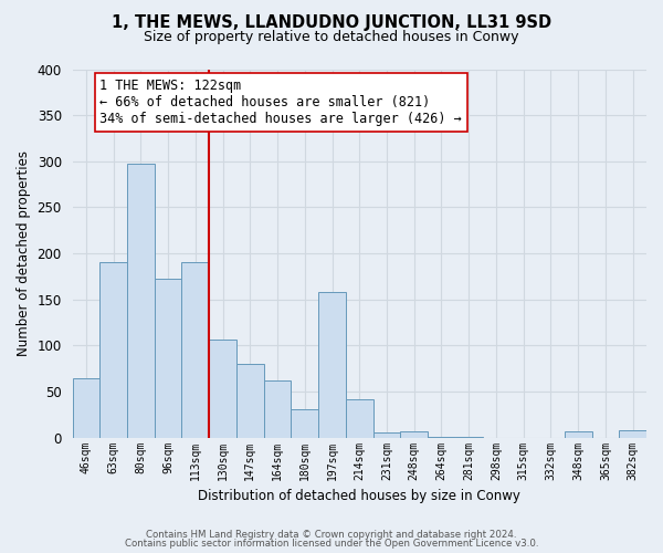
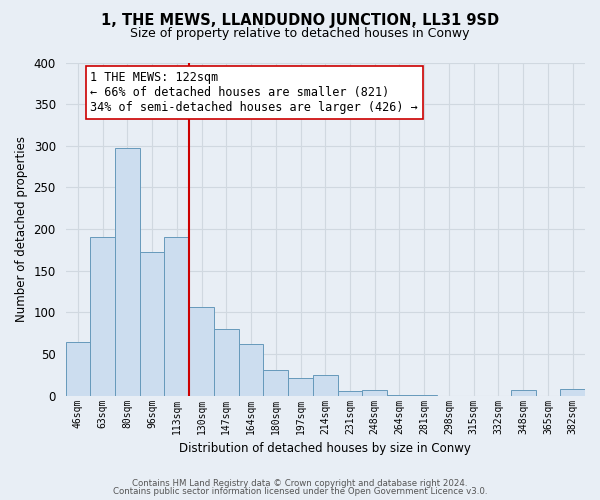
197sqm: 158 -> 21
214sqm: 42 -> 25
